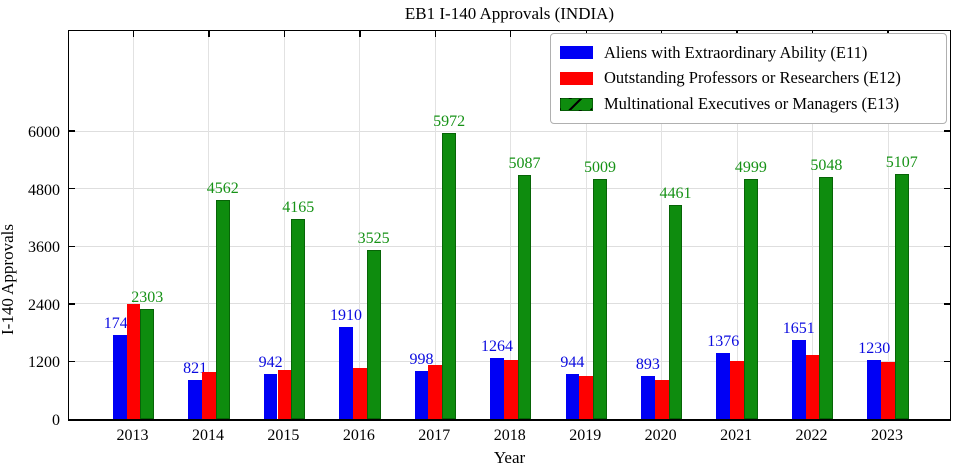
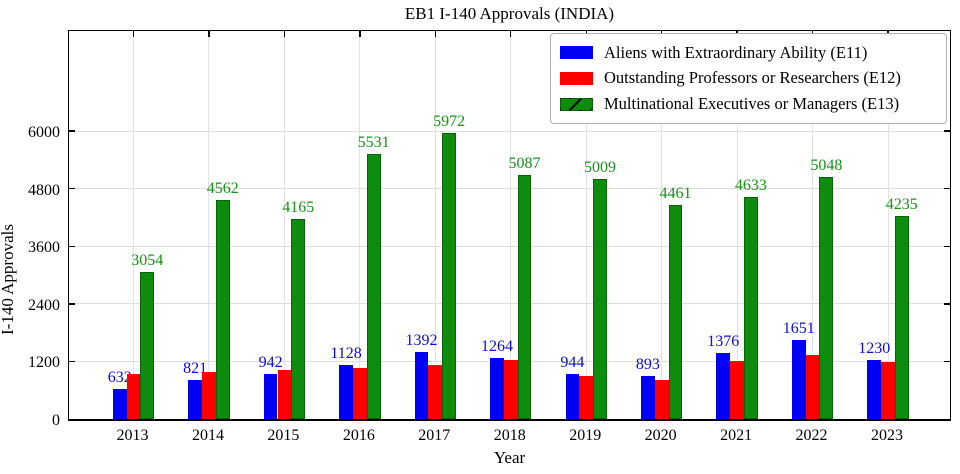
Aliens with Extraordinary Ability (E11)/2013: 1745 -> 632
Outstanding Professors or Researchers (E12)/2013: 2400 -> 900
Multinational Executives or Managers (E13)/2013: 2303 -> 3054
Aliens with Extraordinary Ability (E11)/2016: 1910 -> 1128
Multinational Executives or Managers (E13)/2016: 3525 -> 5531
Aliens with Extraordinary Ability (E11)/2017: 998 -> 1392
Multinational Executives or Managers (E13)/2021: 4999 -> 4633
Multinational Executives or Managers (E13)/2023: 5107 -> 4235
